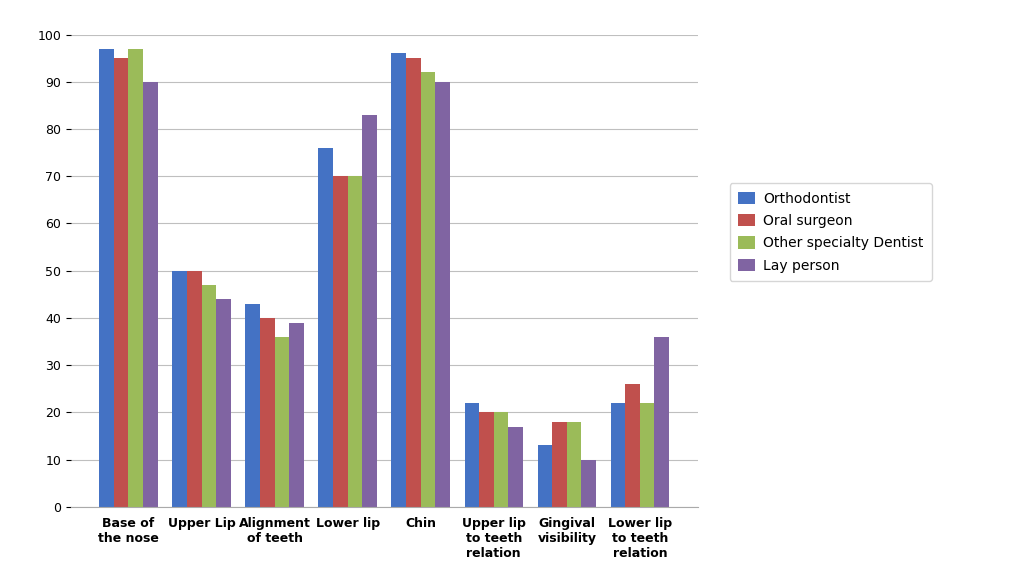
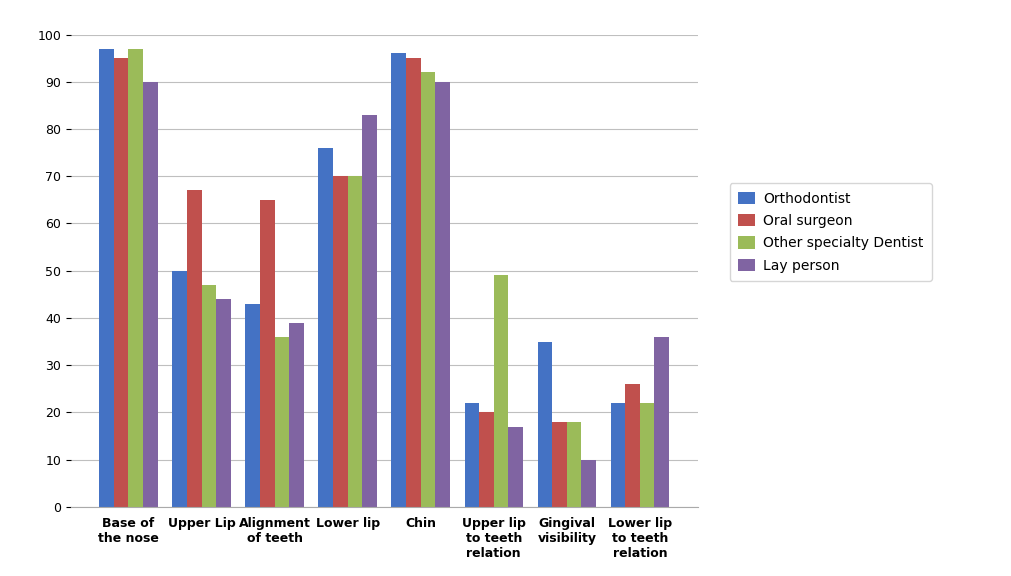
Oral surgeon/Upper Lip: 50 -> 67
Oral surgeon/Alignment of teeth: 40 -> 65
Other specialty Dentist/Upper lip to teeth relation: 20 -> 49
Orthodontist/Gingival visibility: 13 -> 35
